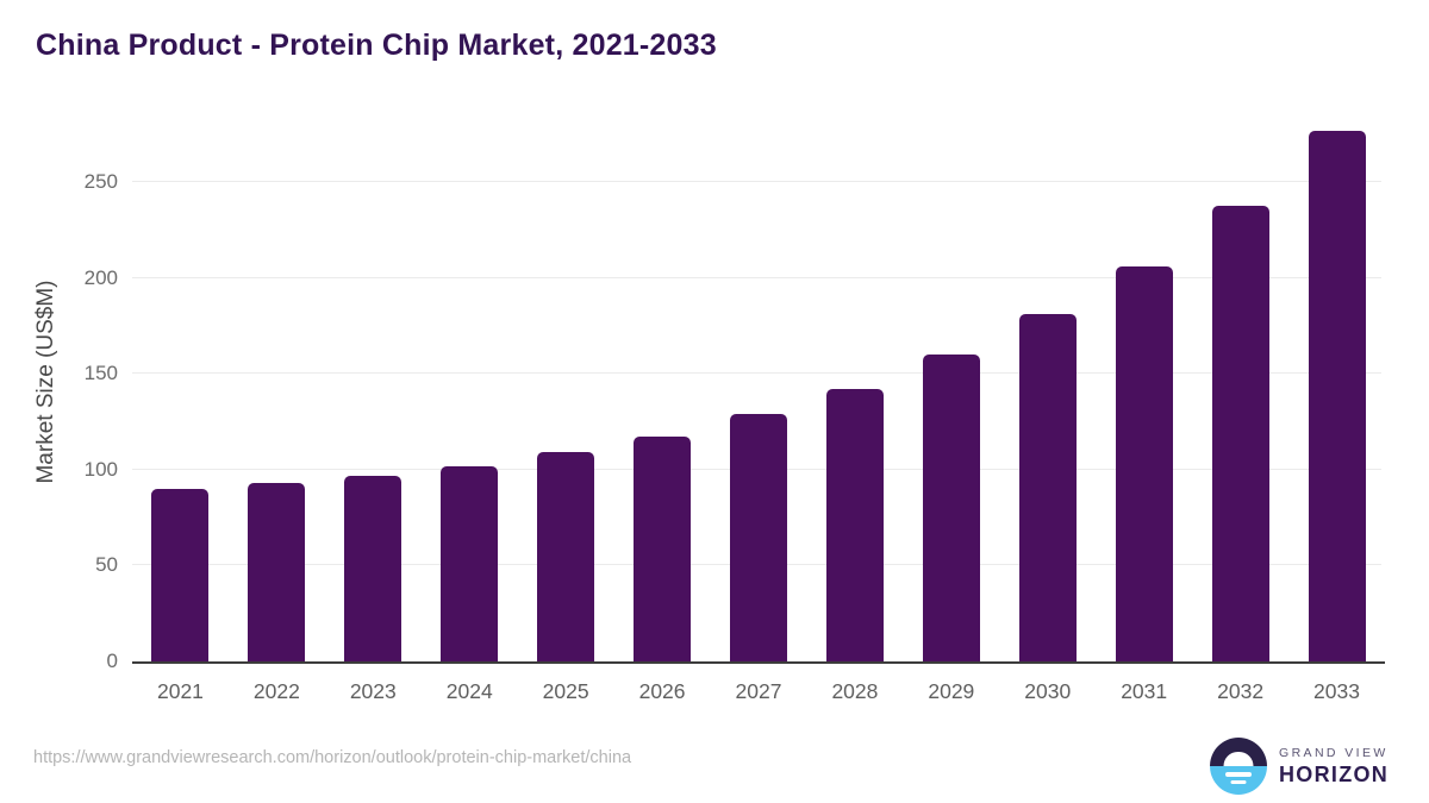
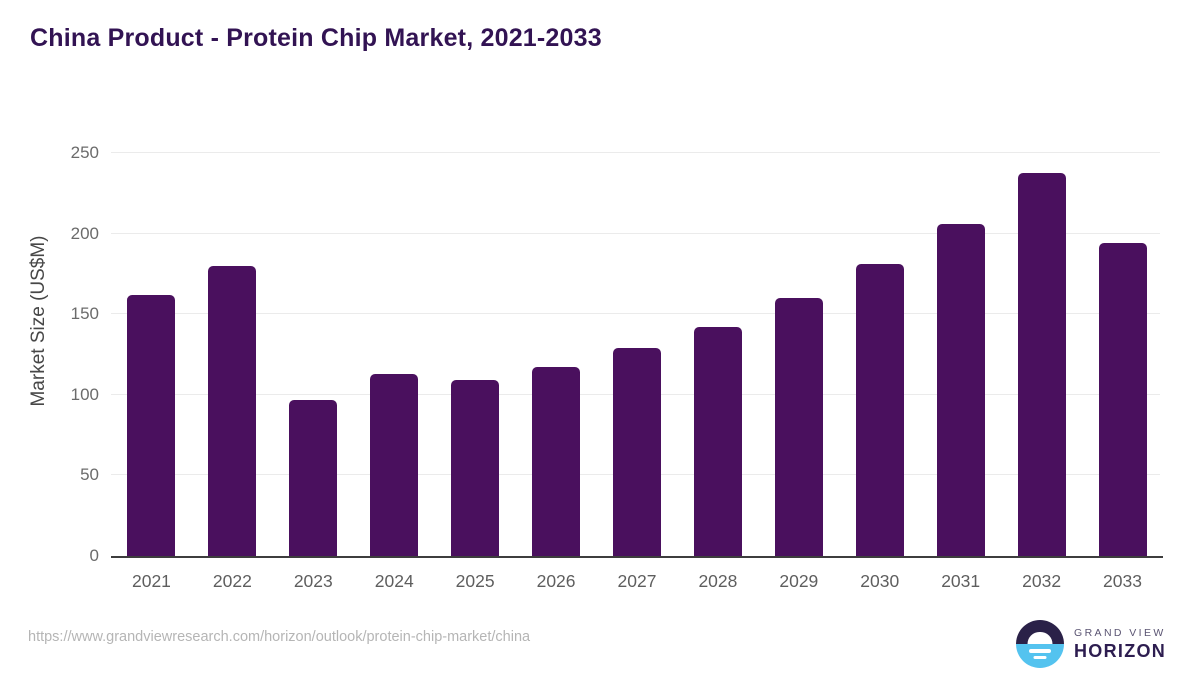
2021: 90 -> 162
2022: 93 -> 180
2024: 102 -> 113
2033: 277 -> 194
